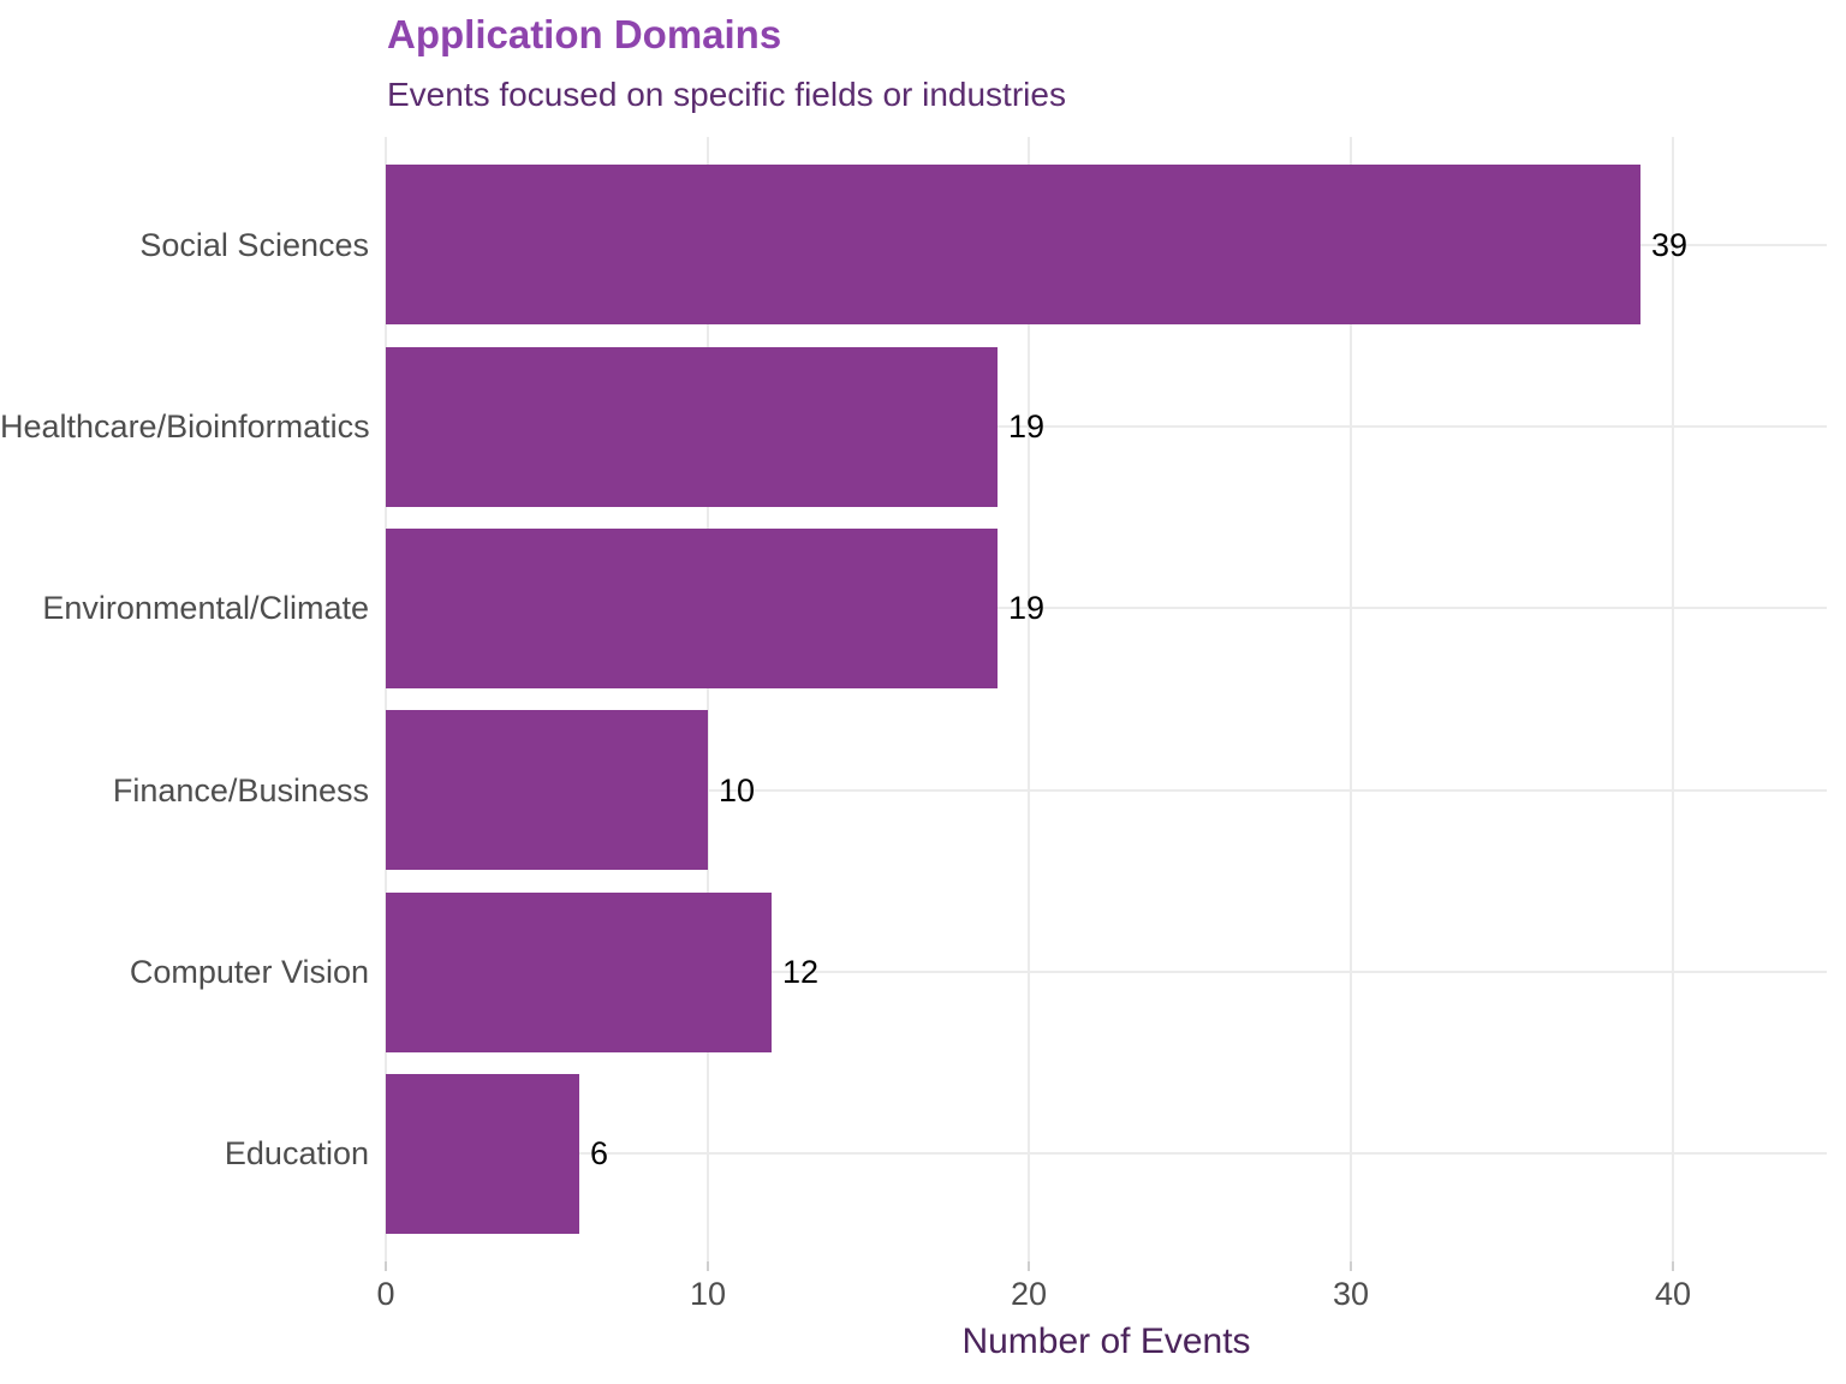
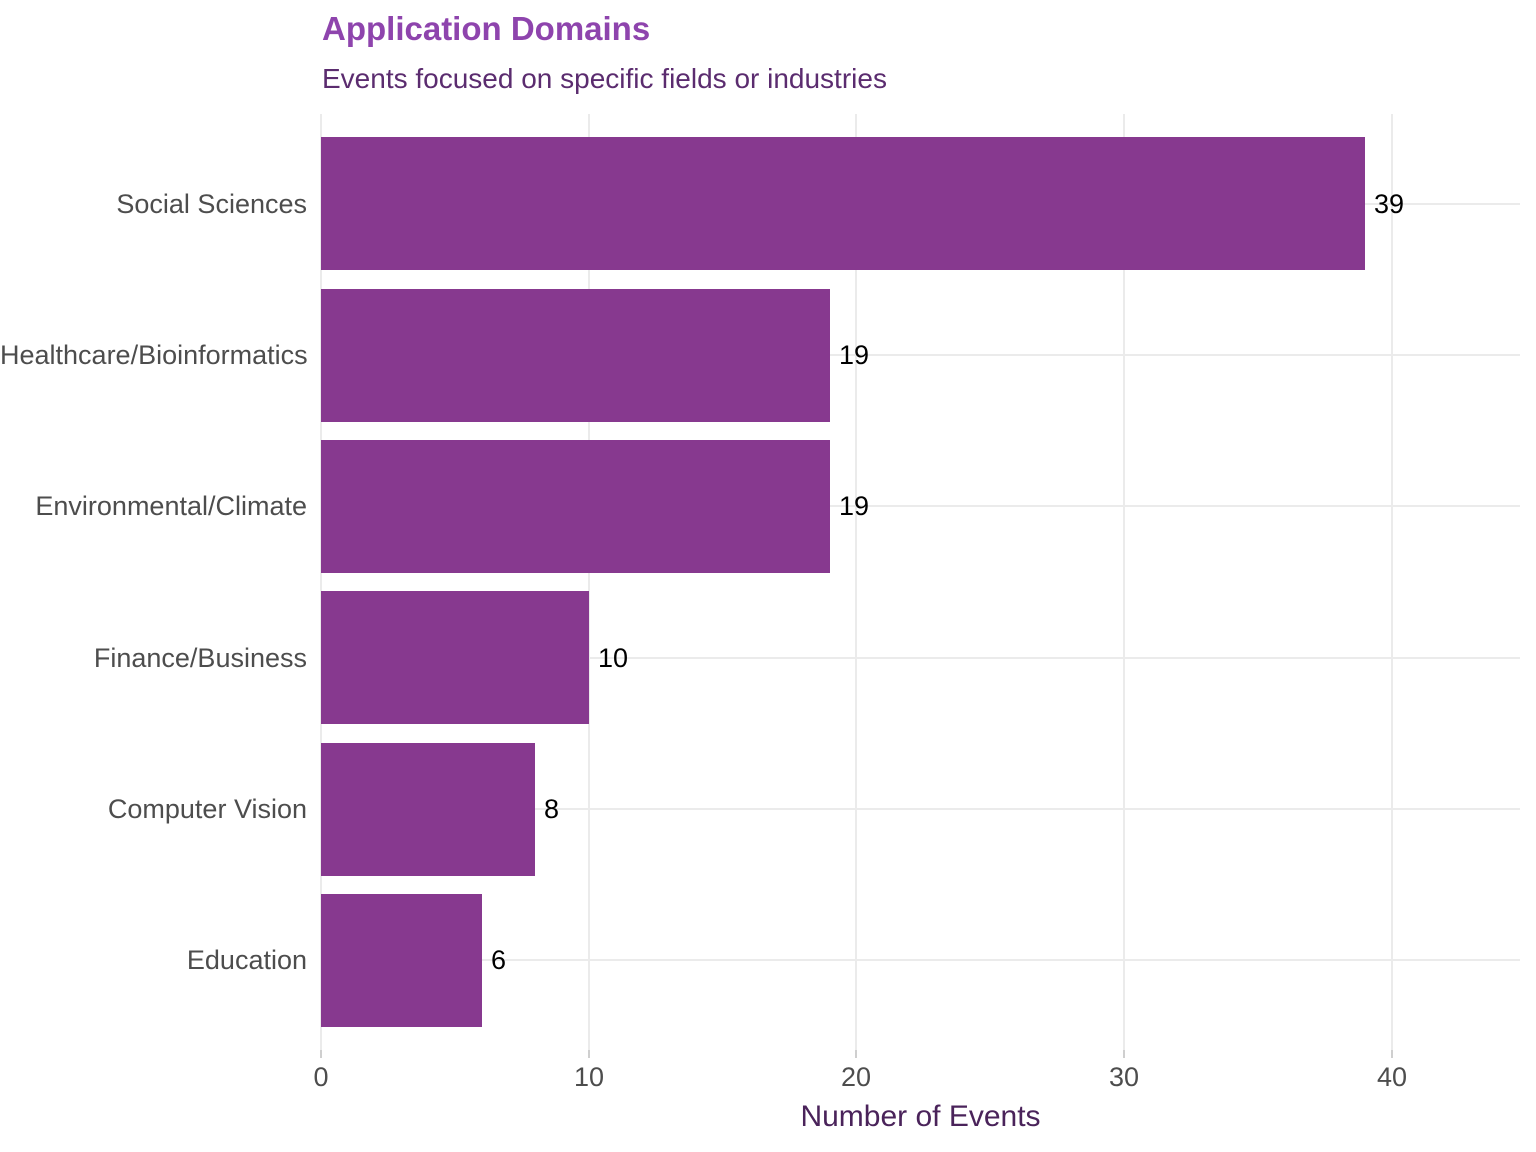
Computer Vision: 12 -> 8
